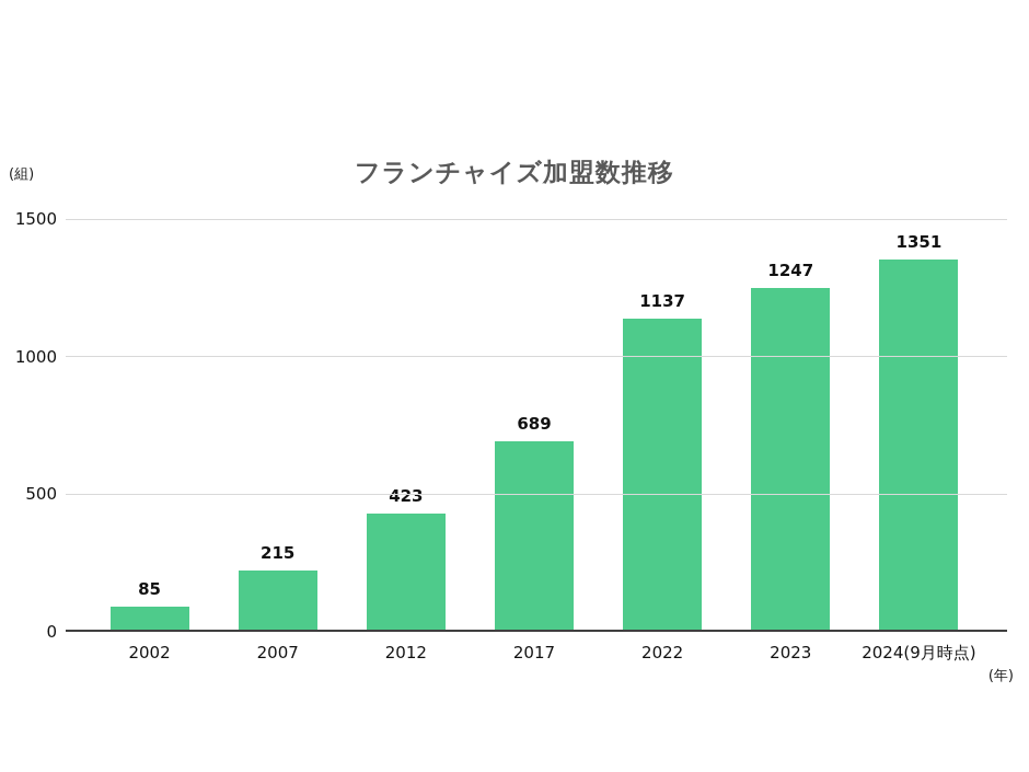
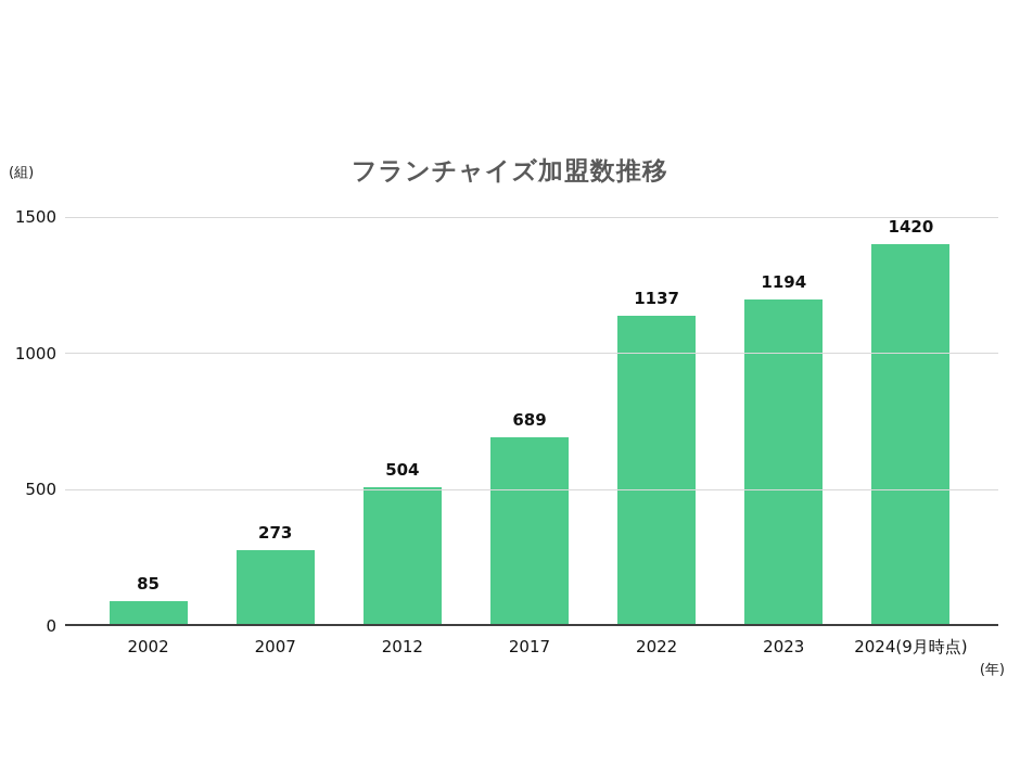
2007: 215 -> 273
2012: 423 -> 504
2023: 1247 -> 1194
2024(9月時点): 1351 -> 1420
